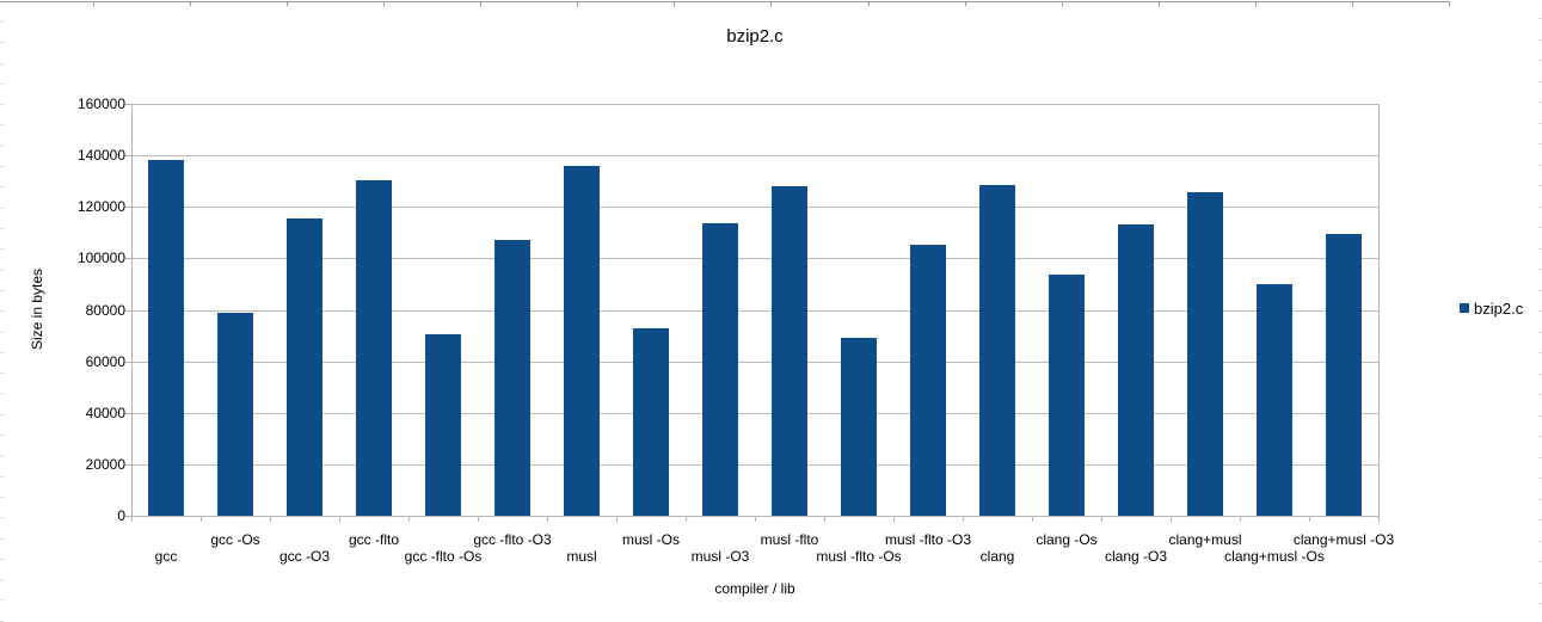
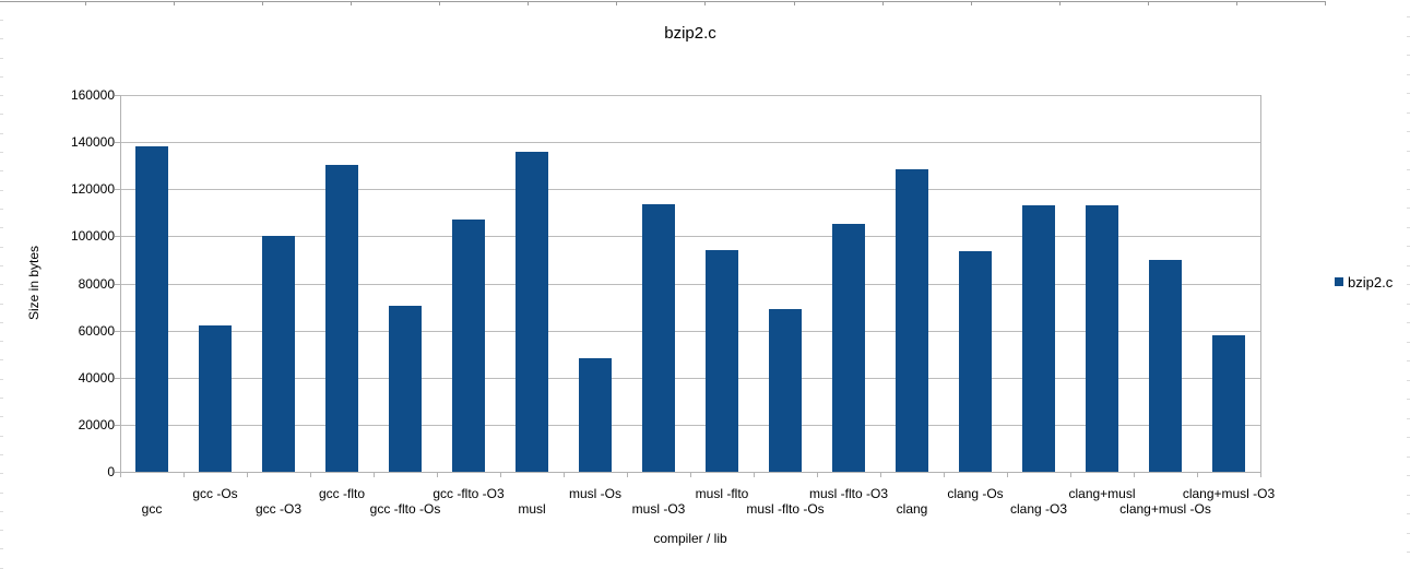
gcc -Os: 79000 -> 62000
gcc -O3: 115000 -> 100000
musl -Os: 73000 -> 48000
musl -flto: 128000 -> 94000
clang+musl: 126000 -> 113000
clang+musl -O3: 109000 -> 58000
